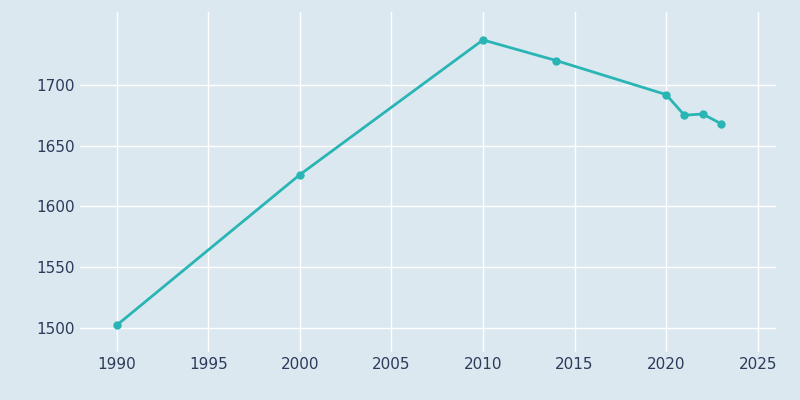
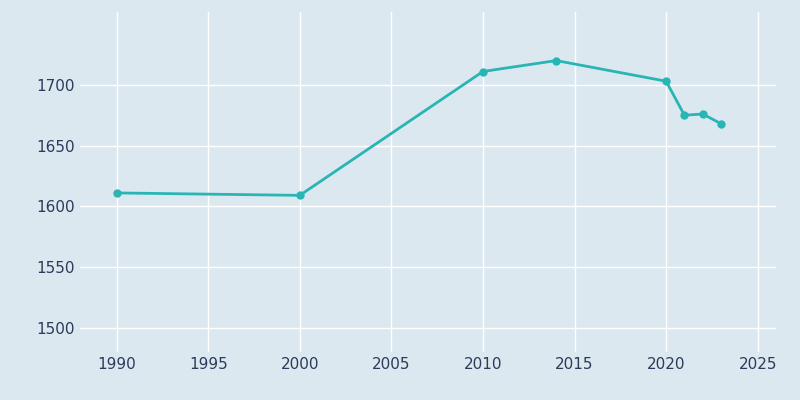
1990: 1502 -> 1611
2000: 1626 -> 1609
2010: 1737 -> 1711
2020: 1692 -> 1703
